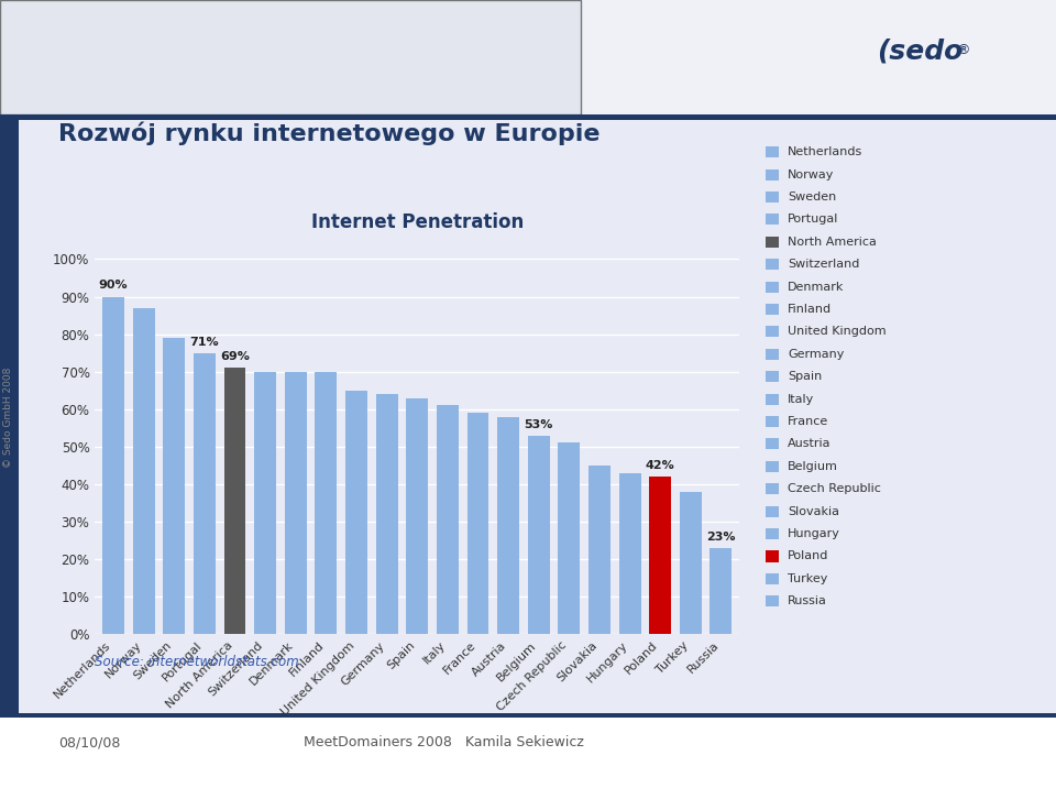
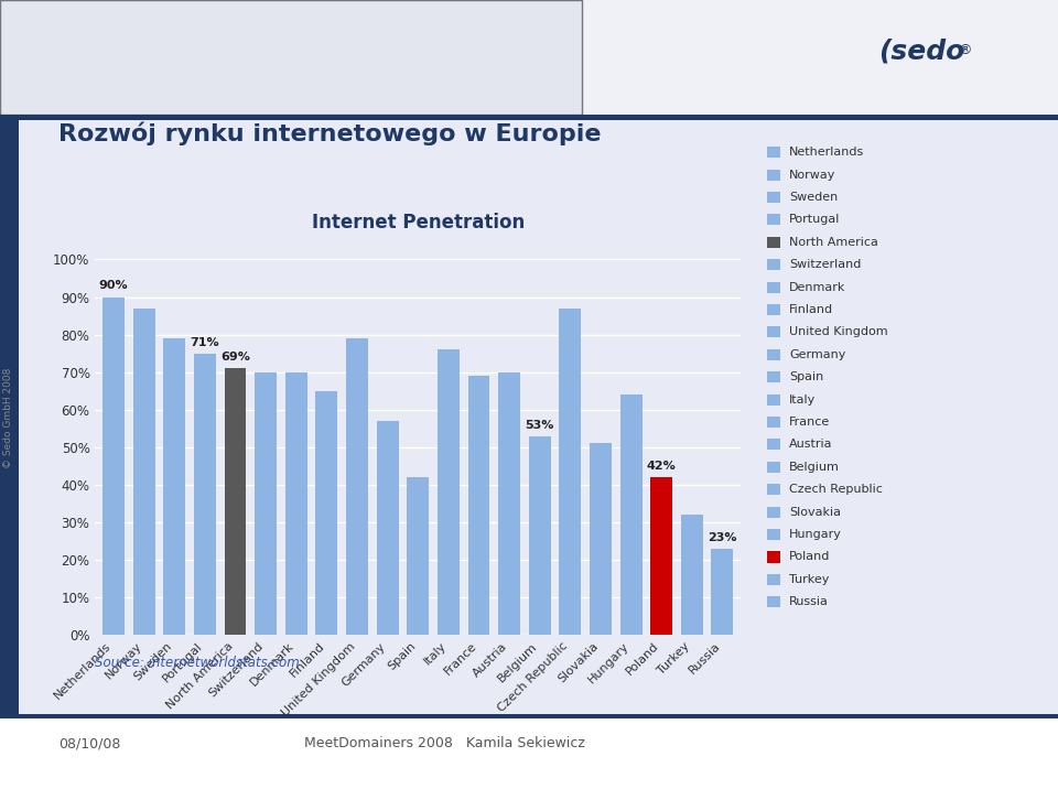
Finland: 70% -> 65%
United Kingdom: 65% -> 79%
Germany: 64% -> 57%
Spain: 63% -> 42%
Italy: 61% -> 76%
France: 59% -> 69%
Austria: 58% -> 70%
Czech Republic: 51% -> 87%
Slovakia: 45% -> 51%
Hungary: 43% -> 64%
Turkey: 38% -> 32%
